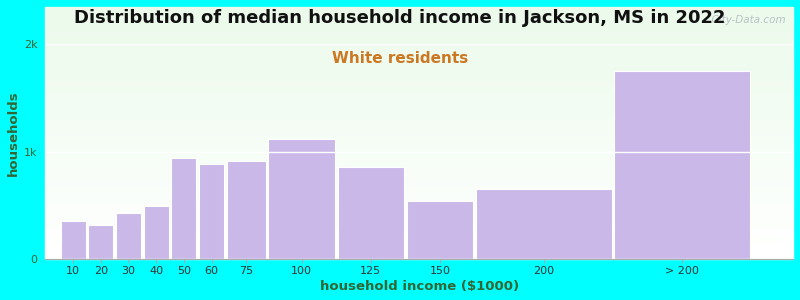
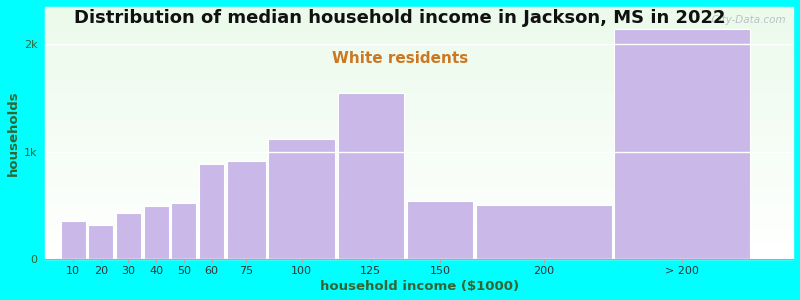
50: 0.94k -> 0.52k
125: 0.86k -> 1.55k
200: 0.65k -> 0.50k
> 200: 1.75k -> 2.14k
